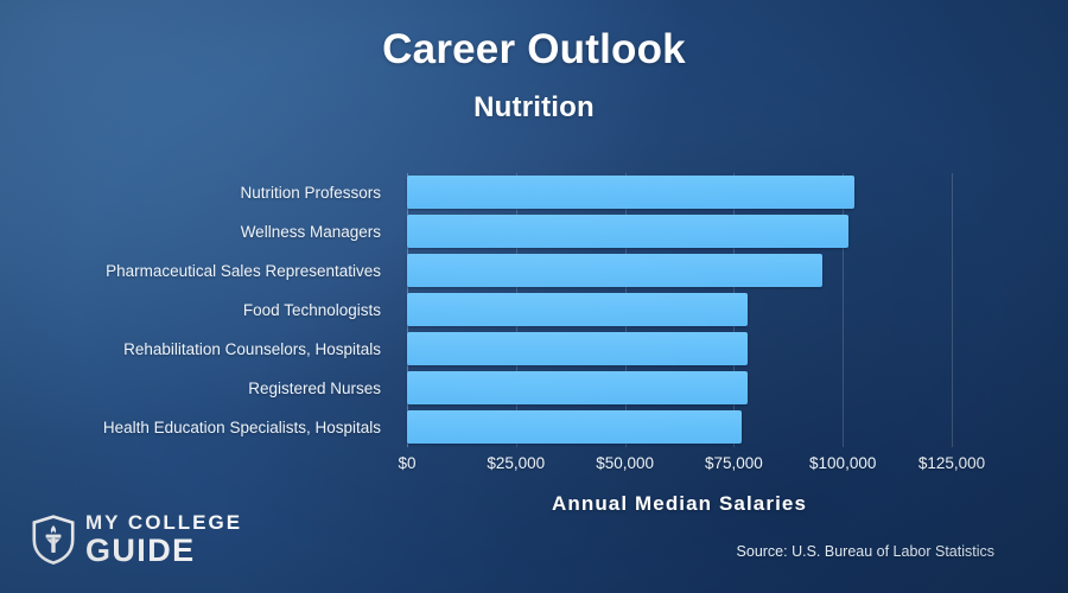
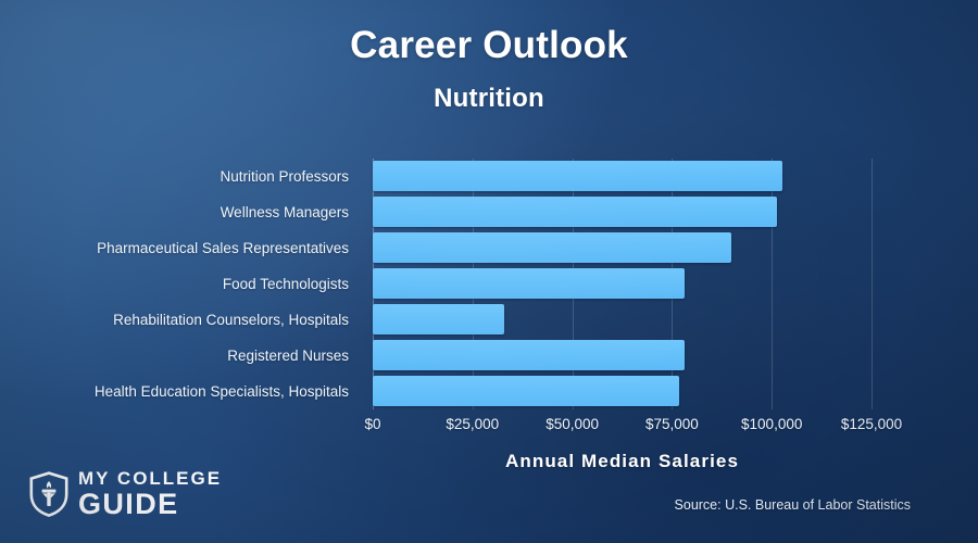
Pharmaceutical Sales Representatives: $95000 -> $90000
Rehabilitation Counselors, Hospitals: $78000 -> $33000
